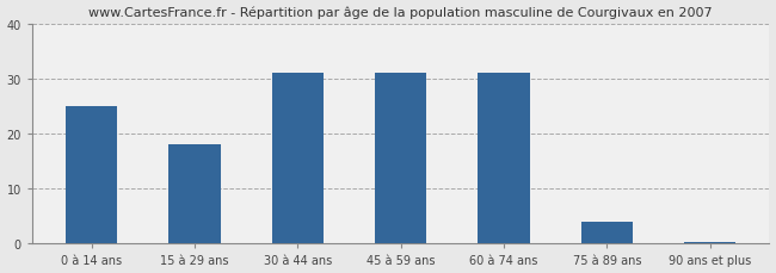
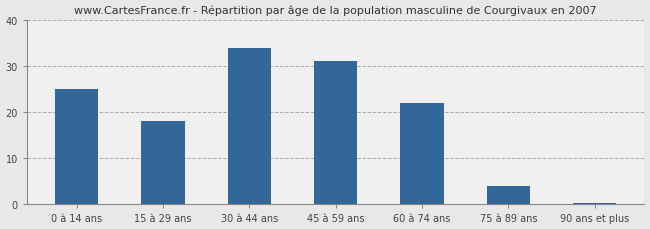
30 à 44 ans: 31.0 -> 34.0
60 à 74 ans: 31.0 -> 22.0
